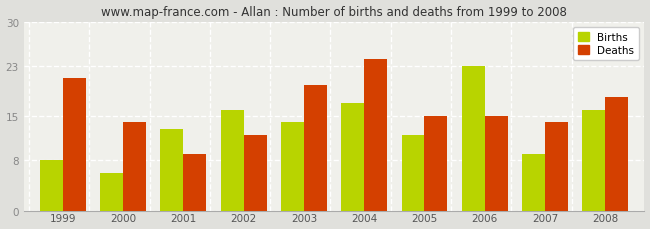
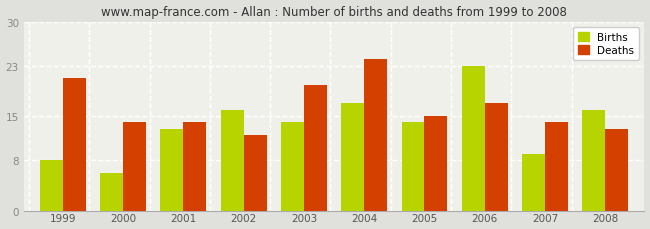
Deaths/2001: 9 -> 14
Births/2005: 12 -> 14
Deaths/2006: 15 -> 17
Deaths/2008: 18 -> 13
